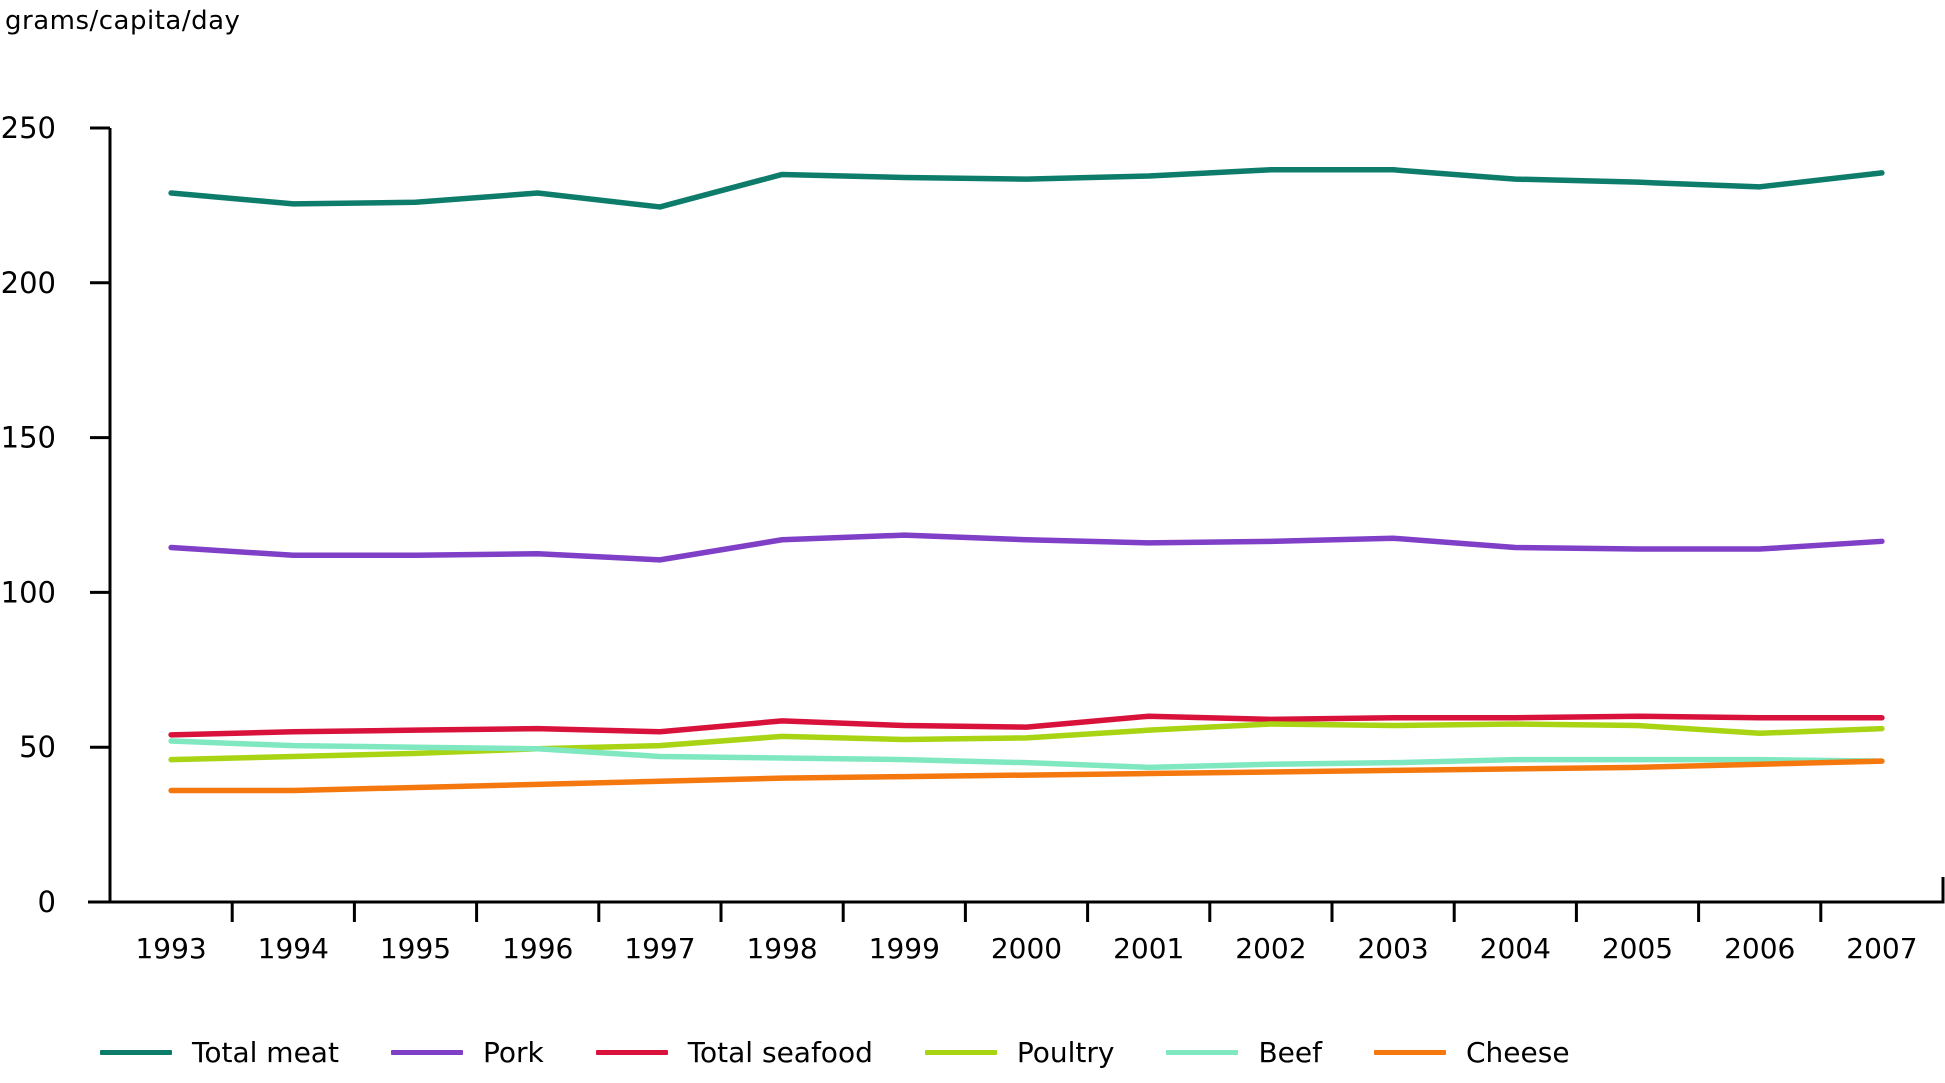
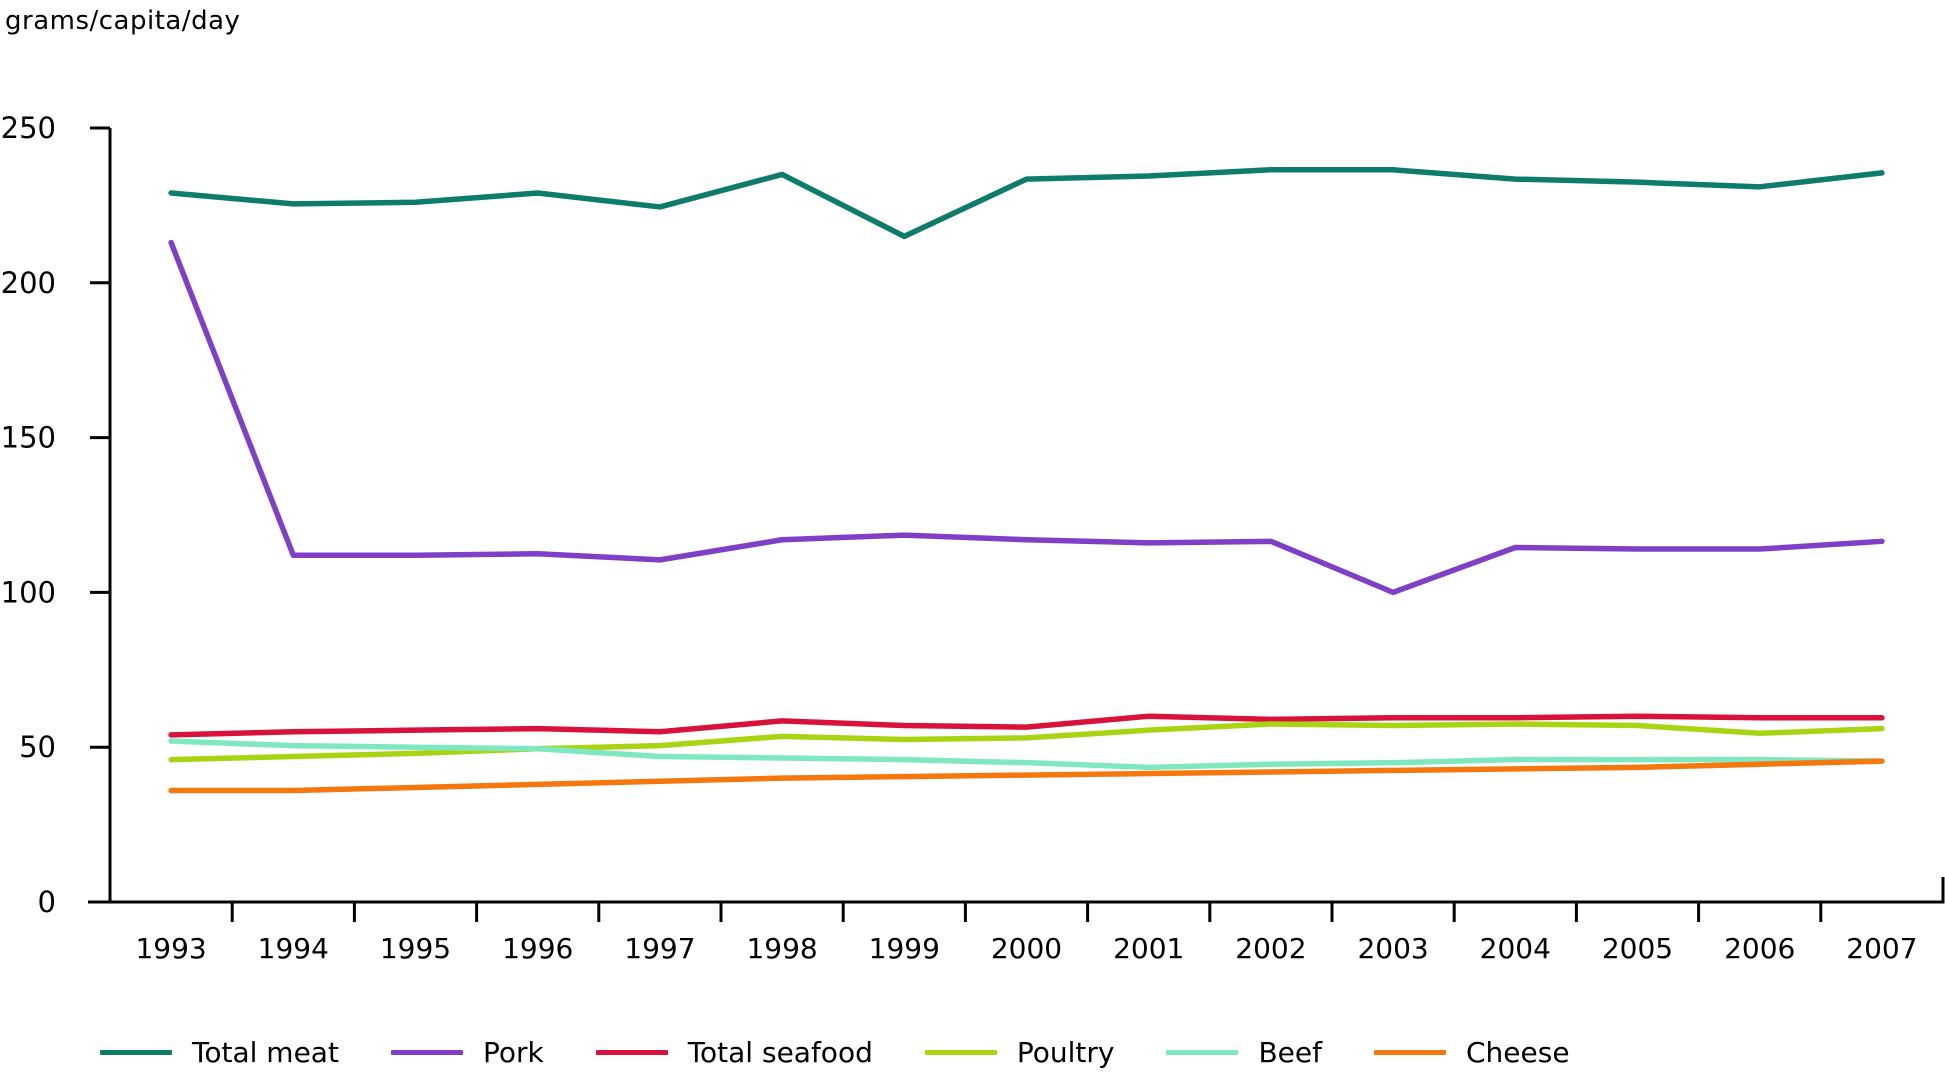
Pork/1993: 114 -> 213
Total meat/1999: 234 -> 215
Pork/2003: 118 -> 100
